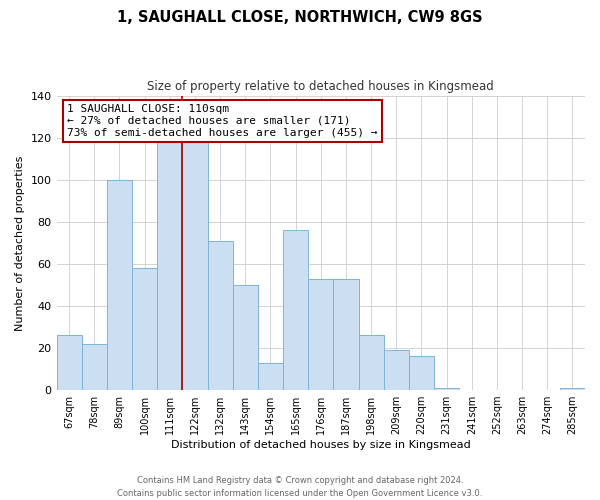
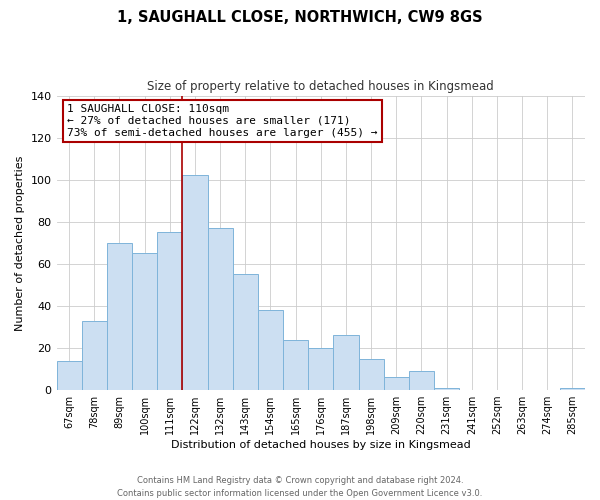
67sqm: 26 -> 14
78sqm: 22 -> 33
89sqm: 100 -> 70
100sqm: 58 -> 65
111sqm: 118 -> 75
122sqm: 118 -> 102
132sqm: 71 -> 77
143sqm: 50 -> 55
154sqm: 13 -> 38
165sqm: 76 -> 24
176sqm: 53 -> 20
187sqm: 53 -> 26
198sqm: 26 -> 15
209sqm: 19 -> 6
220sqm: 16 -> 9
